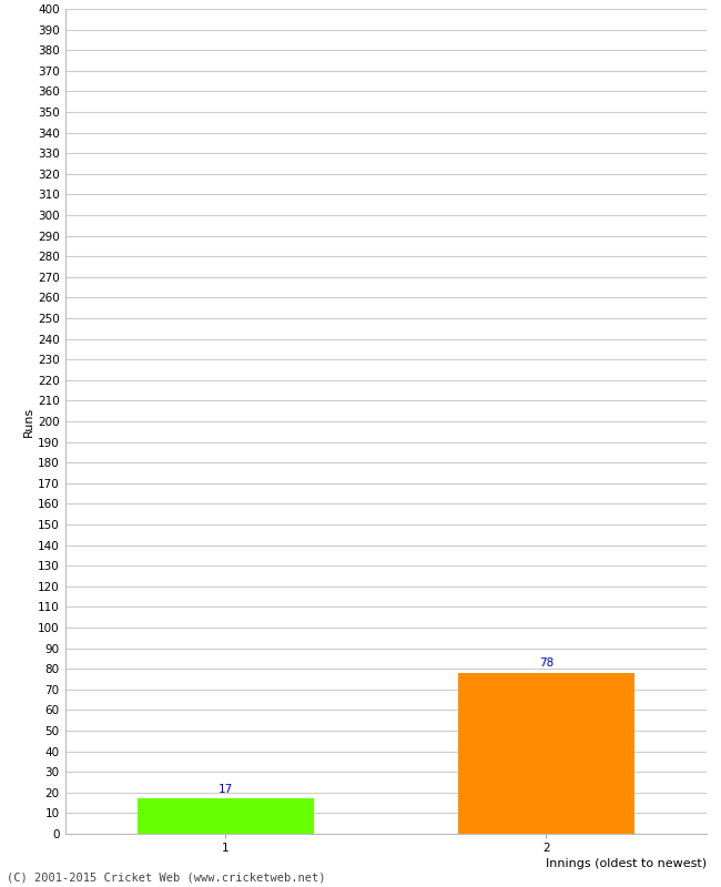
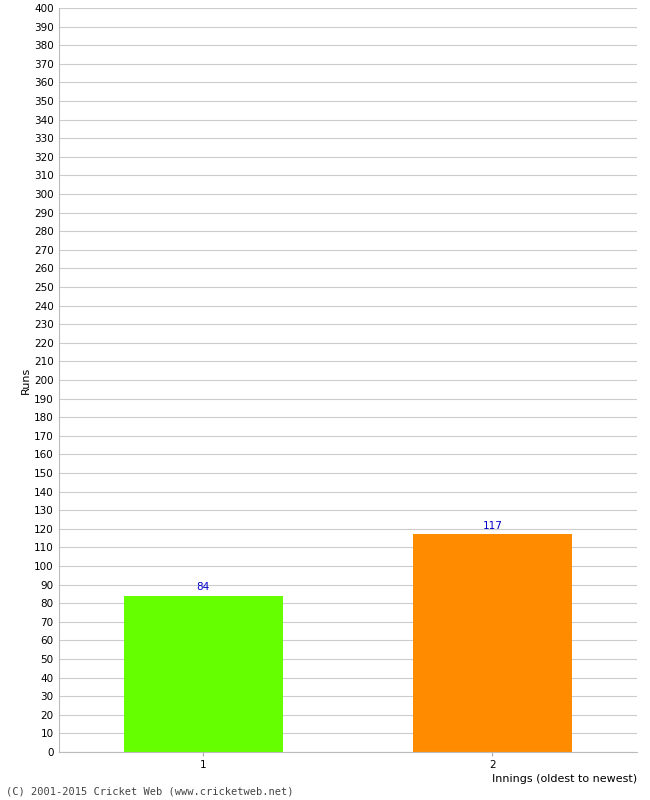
1: 17 -> 84
2: 78 -> 117
